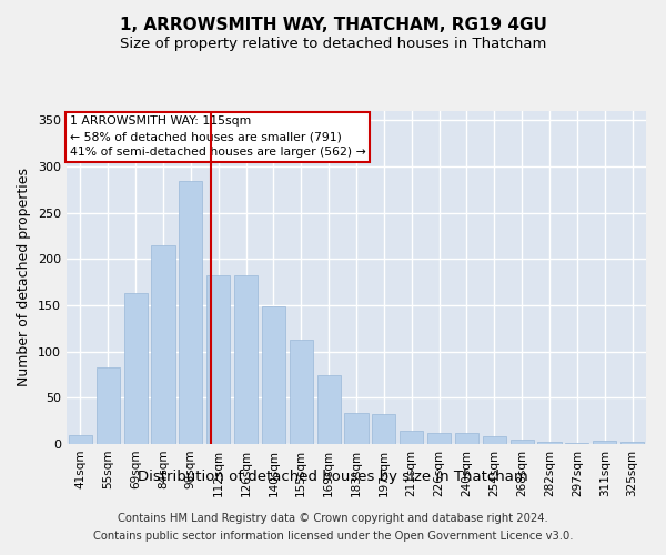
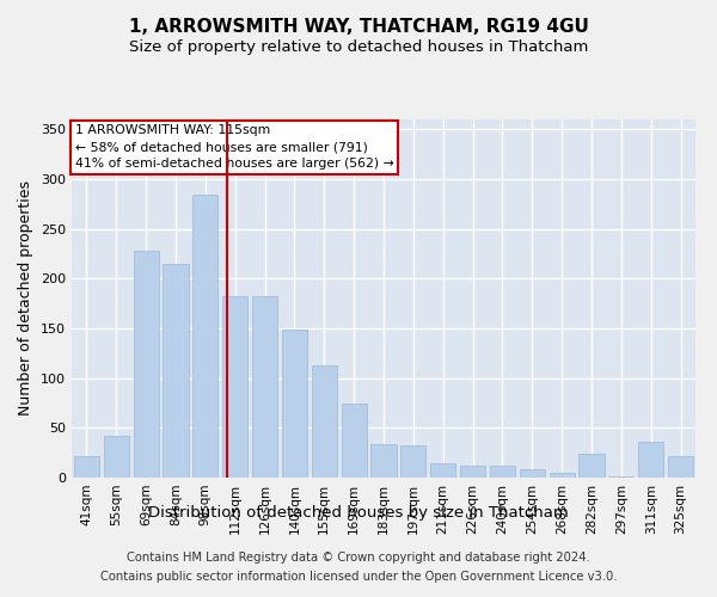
41sqm: 10 -> 22
55sqm: 83 -> 42
69sqm: 163 -> 228
282sqm: 3 -> 24
311sqm: 4 -> 36
325sqm: 3 -> 22
